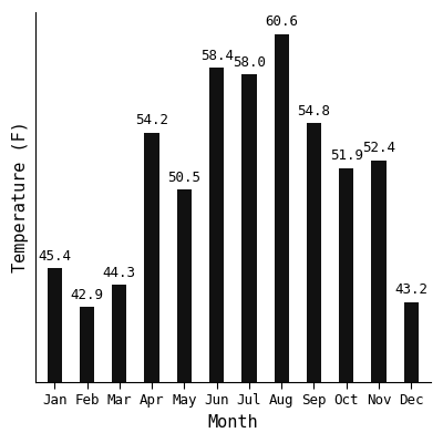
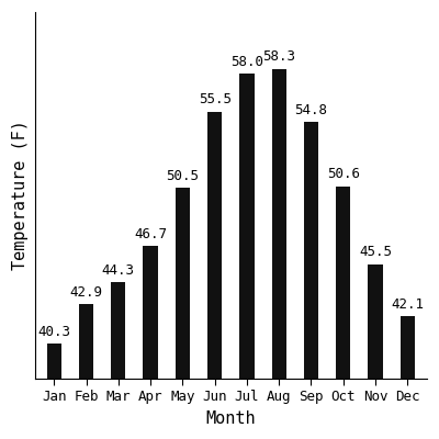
Jan: 45.4 -> 40.3
Apr: 54.2 -> 46.7
Jun: 58.4 -> 55.5
Aug: 60.6 -> 58.3
Oct: 51.9 -> 50.6
Nov: 52.4 -> 45.5
Dec: 43.2 -> 42.1
